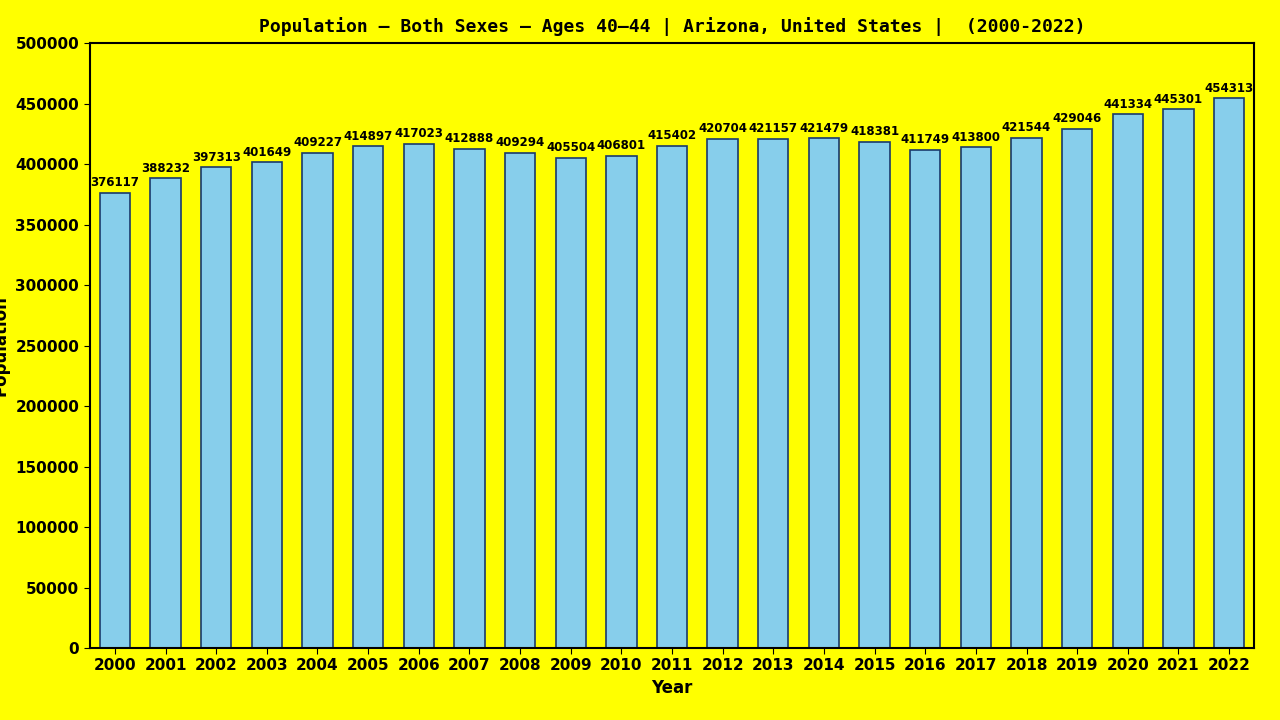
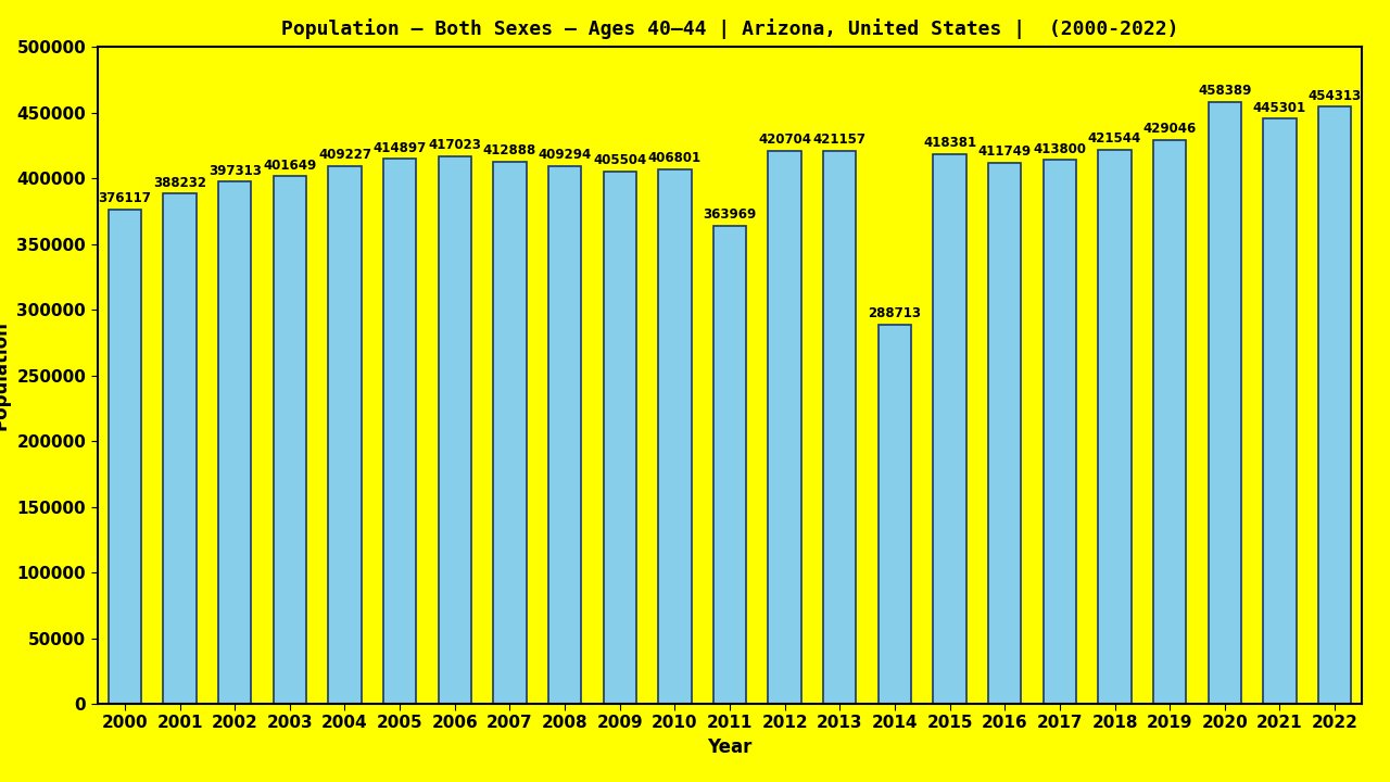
2011: 415402 -> 363969
2014: 421479 -> 288713
2020: 441334 -> 458389
